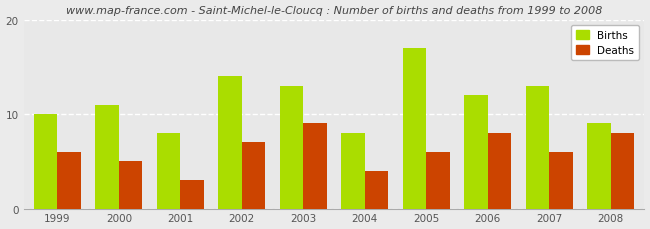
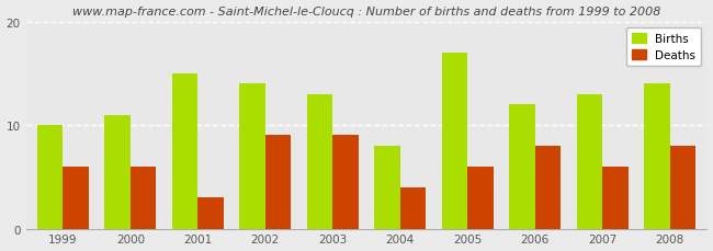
Deaths/2000: 5 -> 6
Births/2001: 8 -> 15
Deaths/2002: 7 -> 9
Births/2008: 9 -> 14
